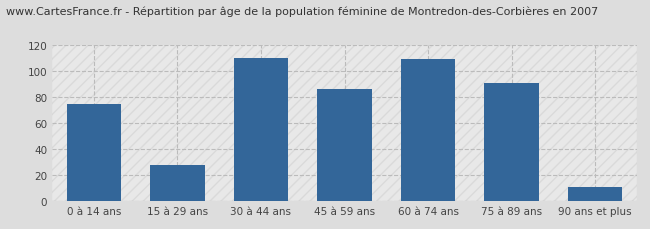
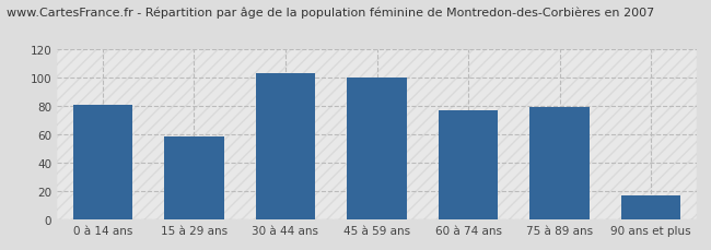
0 à 14 ans: 75 -> 81
15 à 29 ans: 28 -> 59
30 à 44 ans: 110 -> 103
45 à 59 ans: 86 -> 100
60 à 74 ans: 109 -> 77
75 à 89 ans: 91 -> 79
90 ans et plus: 11 -> 17
